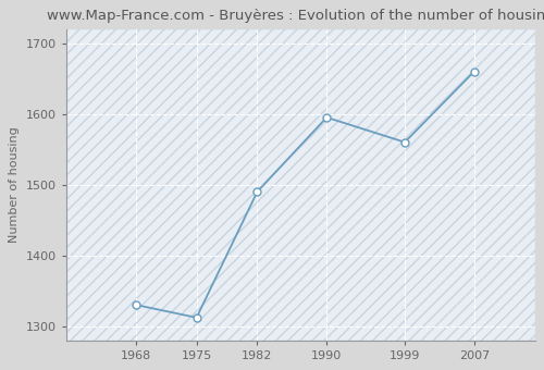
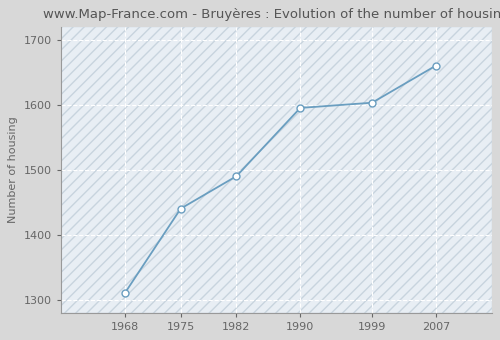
1968: 1330 -> 1310
1975: 1312 -> 1440
1999: 1560 -> 1603
